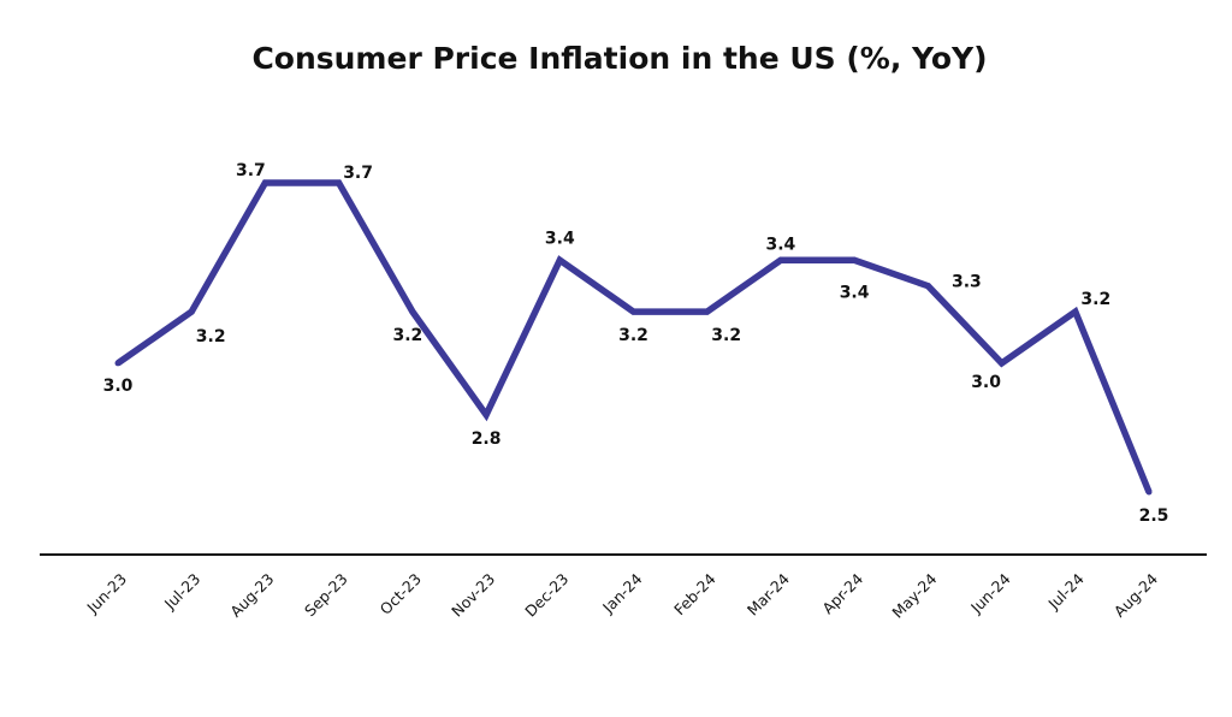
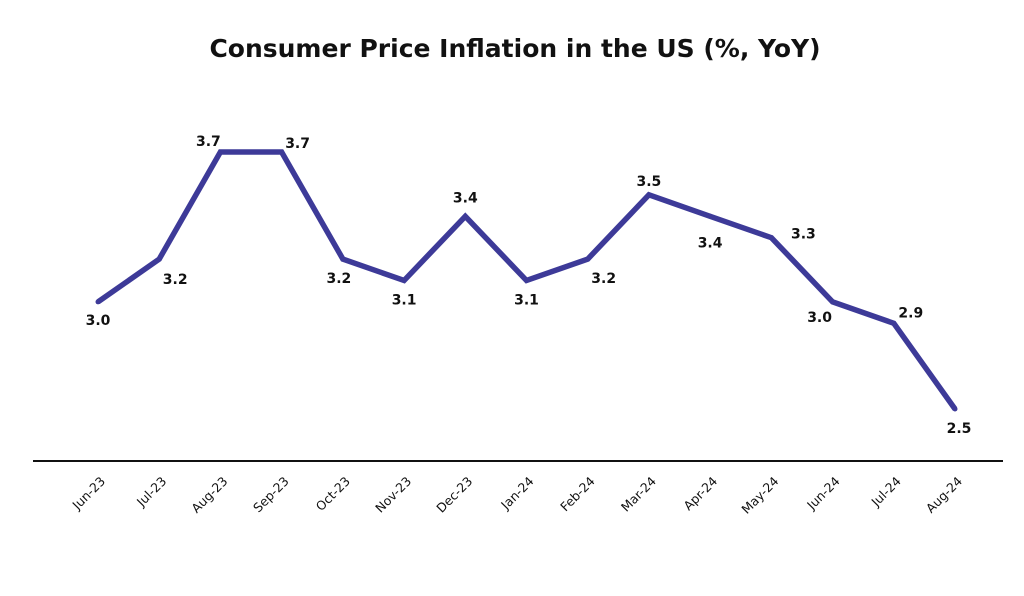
Nov-23: 2.8 -> 3.1
Jan-24: 3.2 -> 3.1
Mar-24: 3.4 -> 3.5
Jul-24: 3.2 -> 2.9
